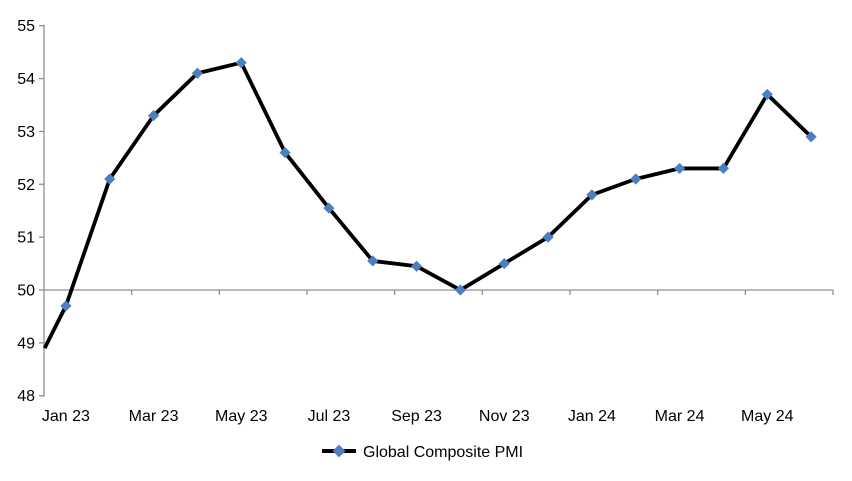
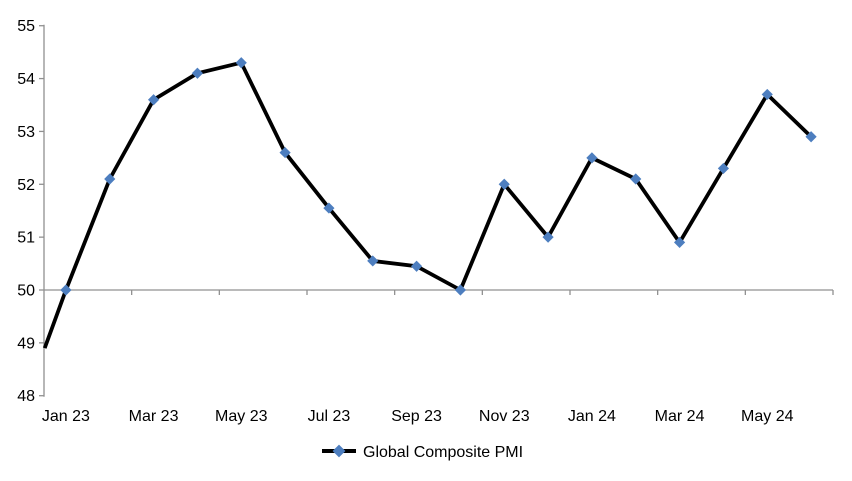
Jan 23: 49.7 -> 50.0
Mar 23: 53.3 -> 53.6
Nov 23: 50.5 -> 52.0
Jan 24: 51.8 -> 52.5
Mar 24: 52.3 -> 50.9
